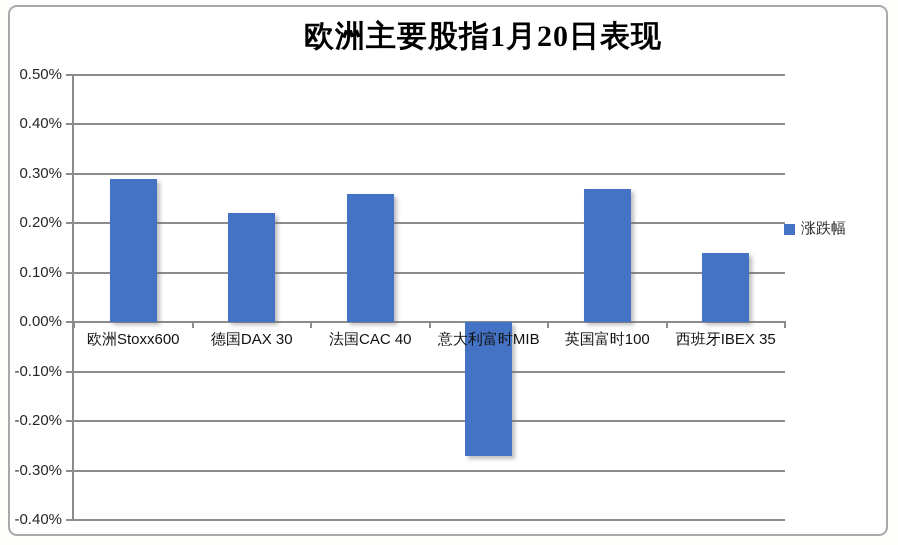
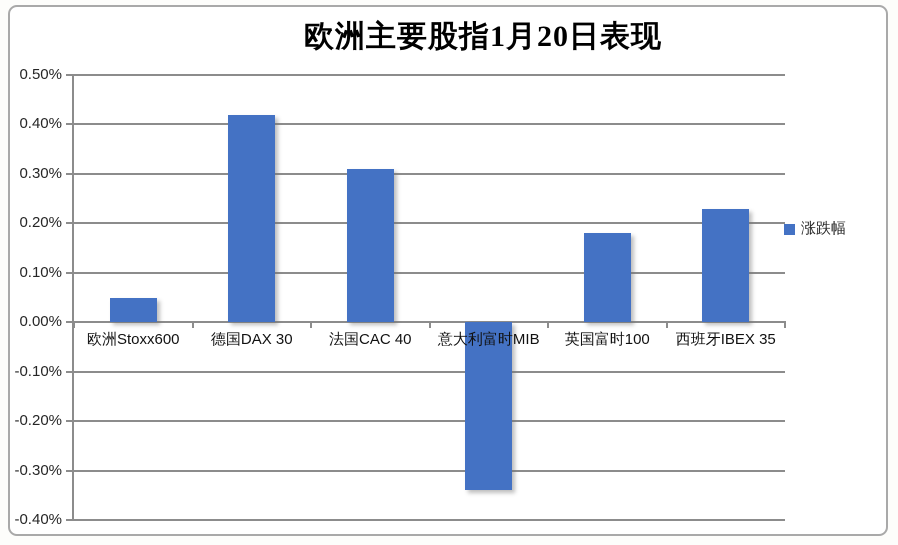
欧洲Stoxx600: 0.29% -> 0.05%
德国DAX 30: 0.22% -> 0.42%
法国CAC 40: 0.26% -> 0.31%
意大利富时MIB: -0.27% -> -0.34%
英国富时100: 0.27% -> 0.18%
西班牙IBEX 35: 0.14% -> 0.23%
